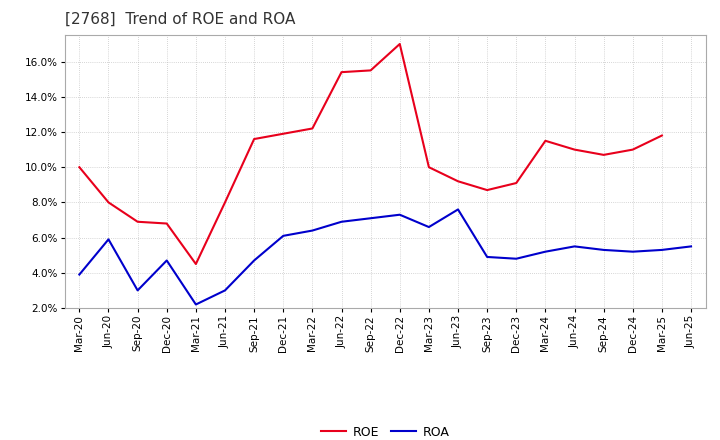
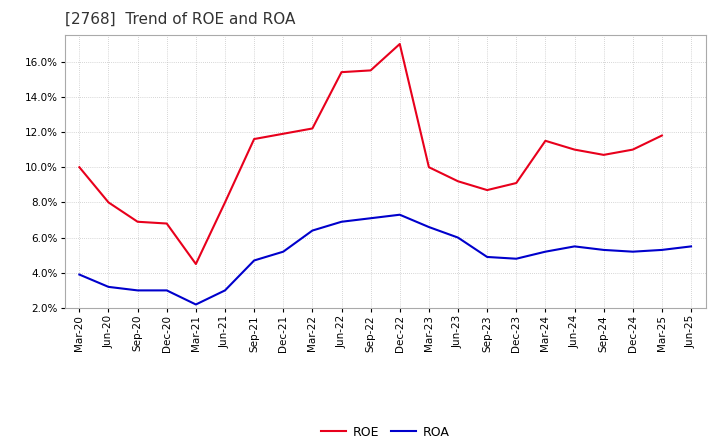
ROA/Jun-20: 5.9% -> 3.2%
ROA/Dec-20: 4.7% -> 3.0%
ROA/Dec-21: 6.1% -> 5.2%
ROA/Jun-23: 7.6% -> 6.0%
